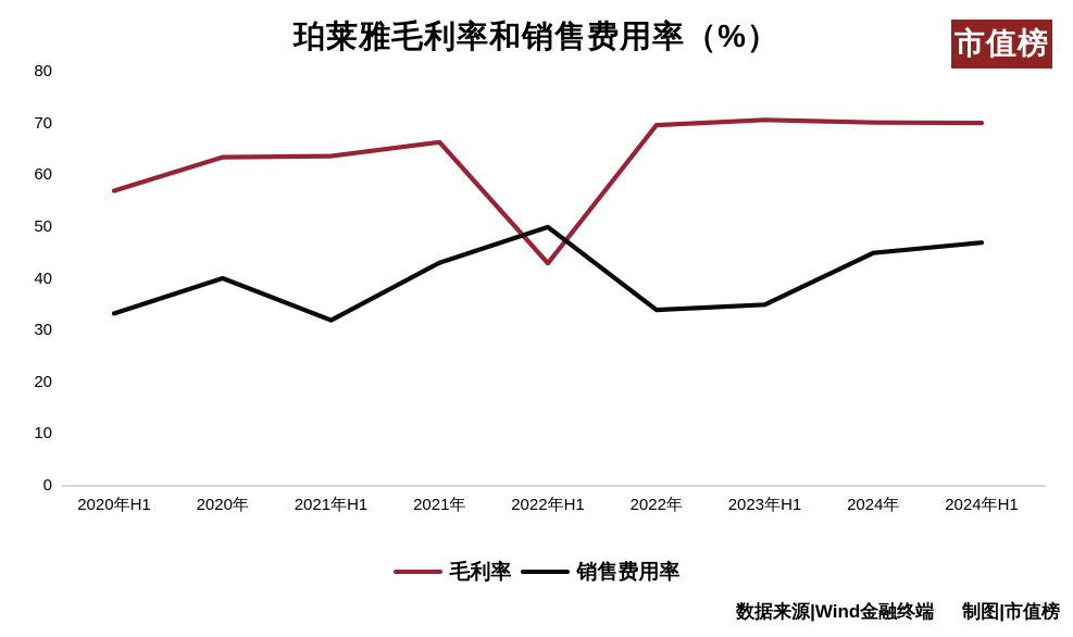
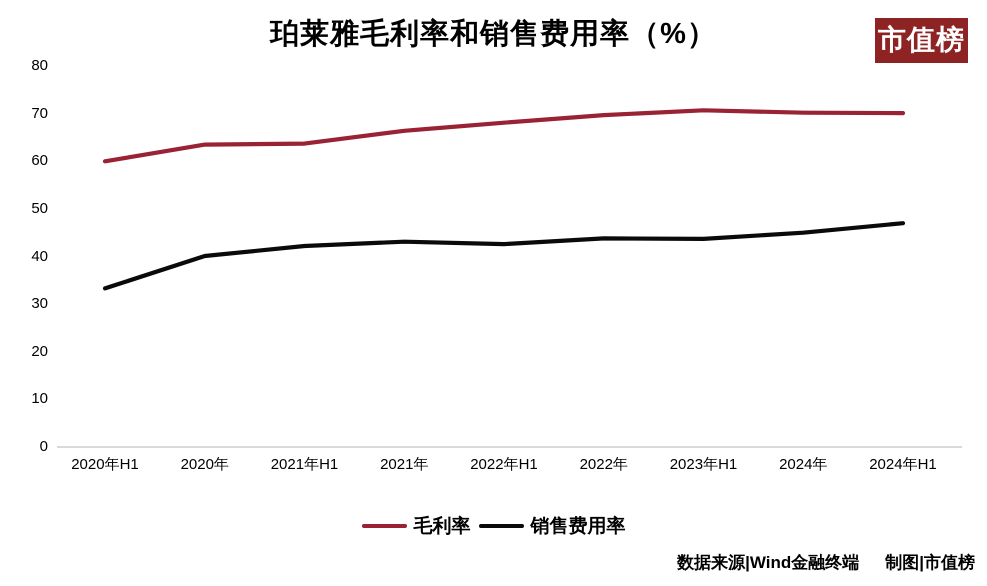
毛利率/2020年H1: 57 -> 60
销售费用率/2021年H1: 32 -> 42
毛利率/2022年H1: 43 -> 68
销售费用率/2022年H1: 50 -> 43
销售费用率/2022年: 34 -> 44
销售费用率/2023年H1: 35 -> 44
